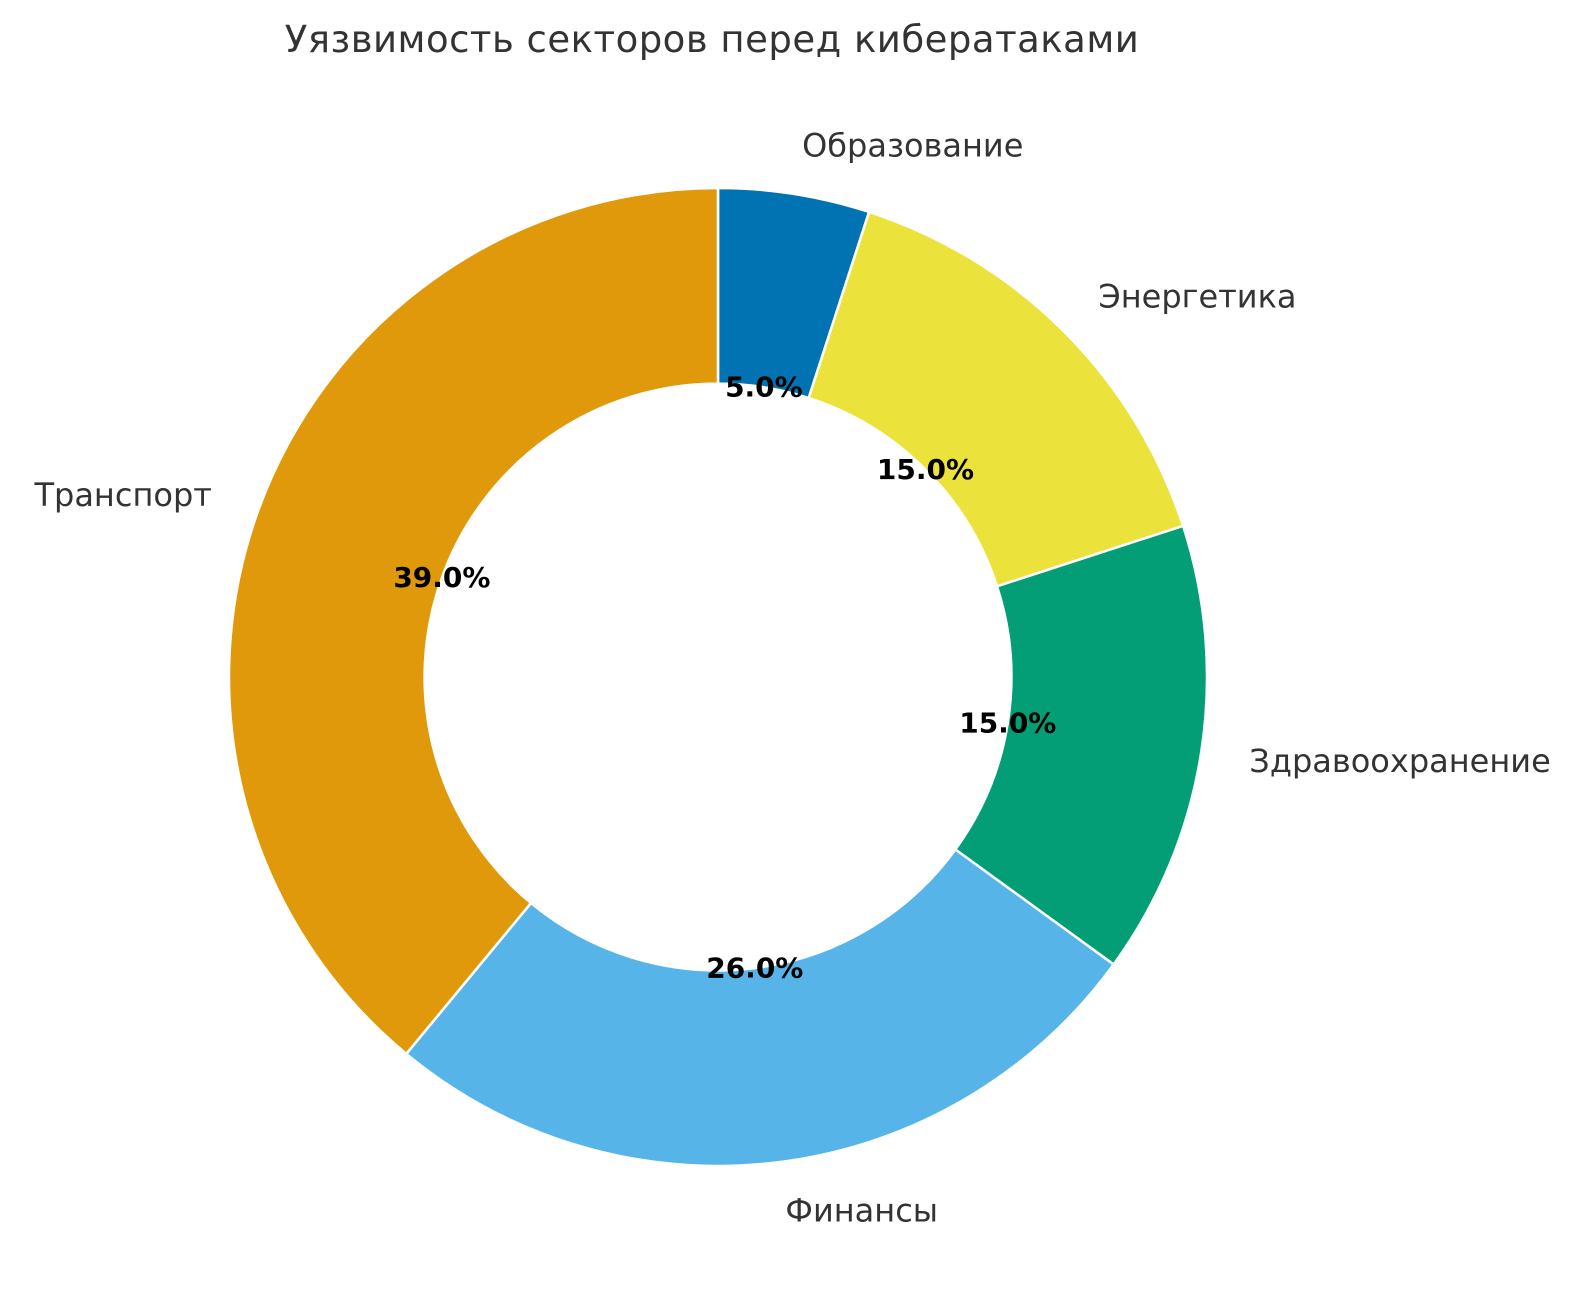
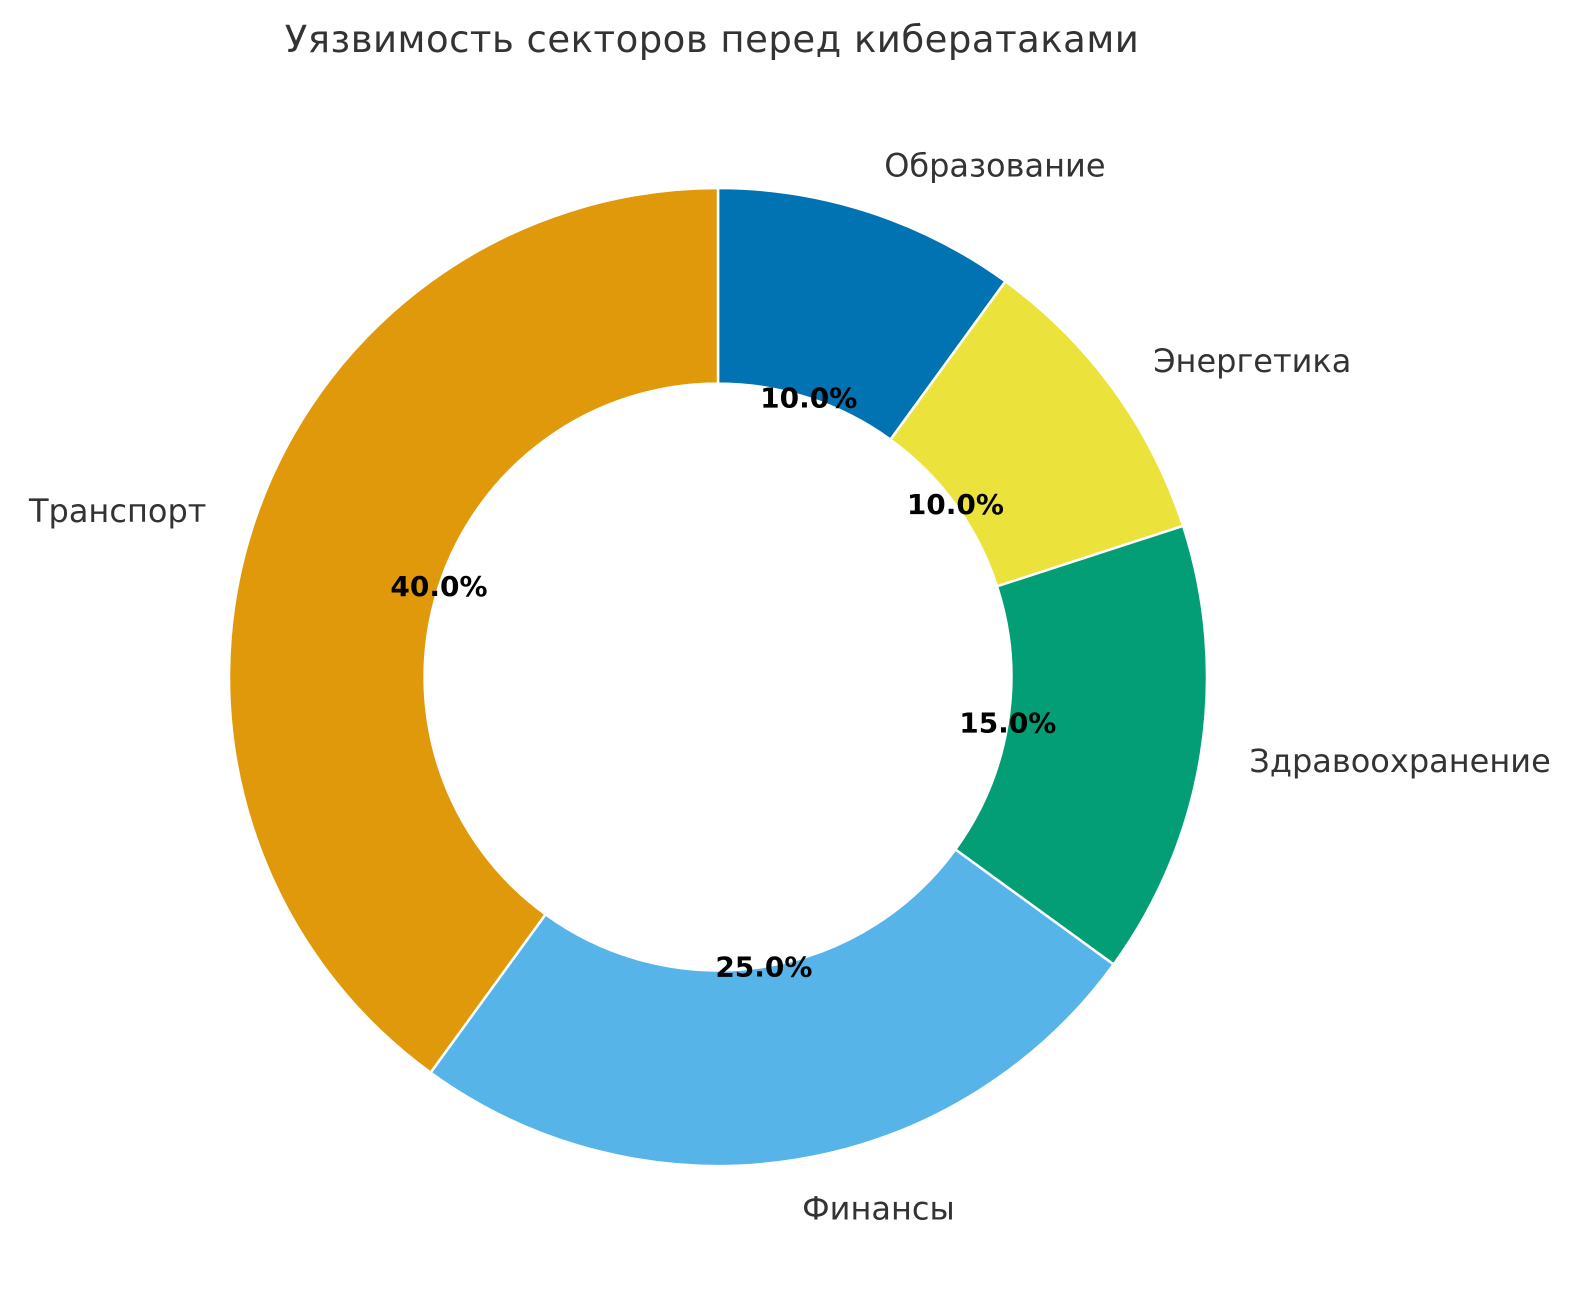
Образование: 5.0% -> 10.0%
Энергетика: 15.0% -> 10.0%
Финансы: 26.0% -> 25.0%
Транспорт: 39.0% -> 40.0%
